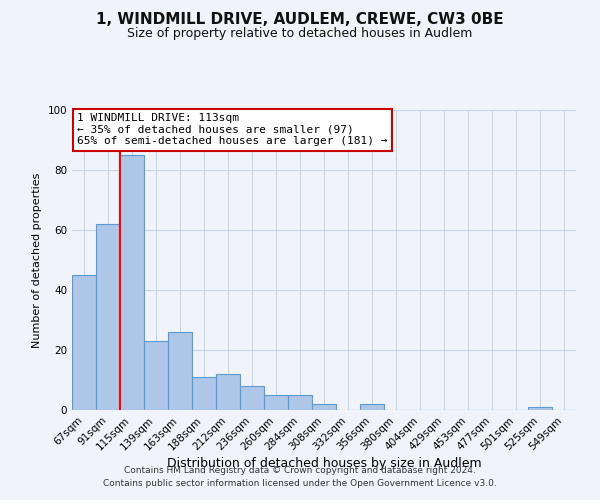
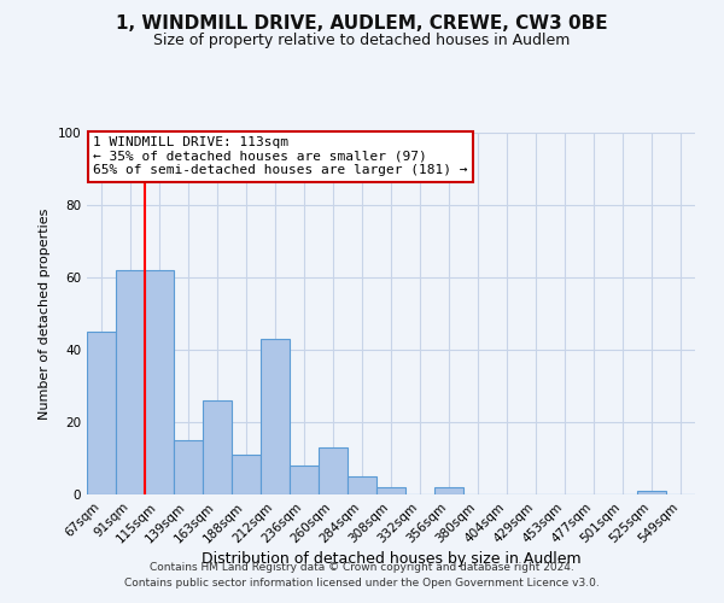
115sqm: 85 -> 62
139sqm: 23 -> 15
212sqm: 12 -> 43
260sqm: 5 -> 13
